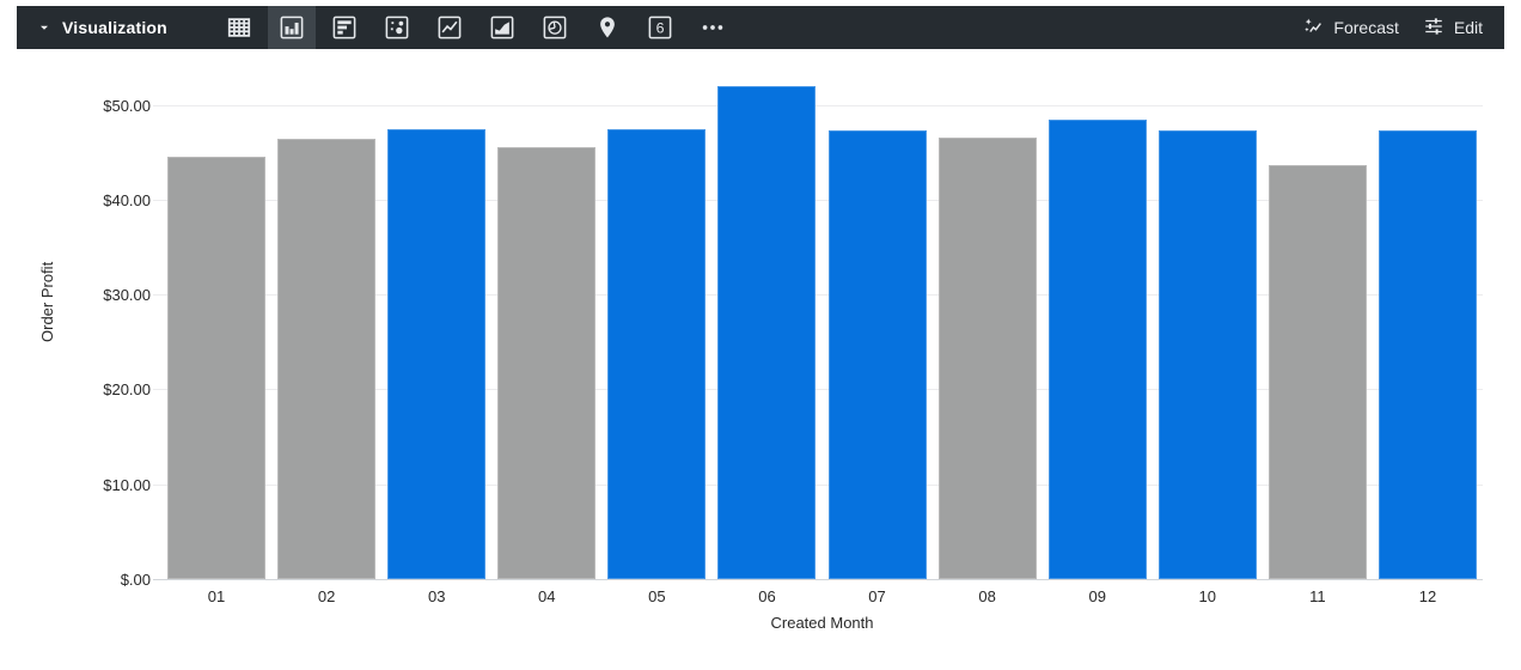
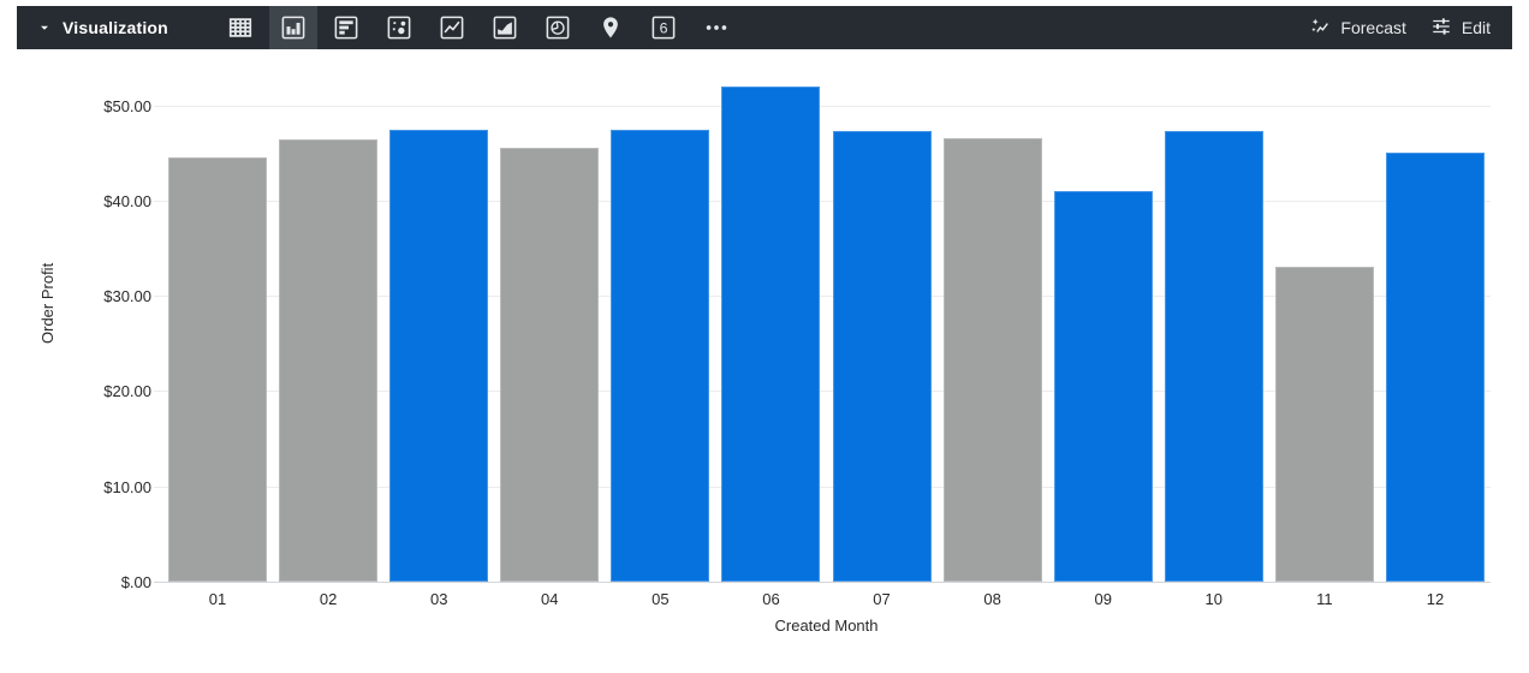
09: $48 -> $41
11: $44 -> $33
12: $47 -> $45
